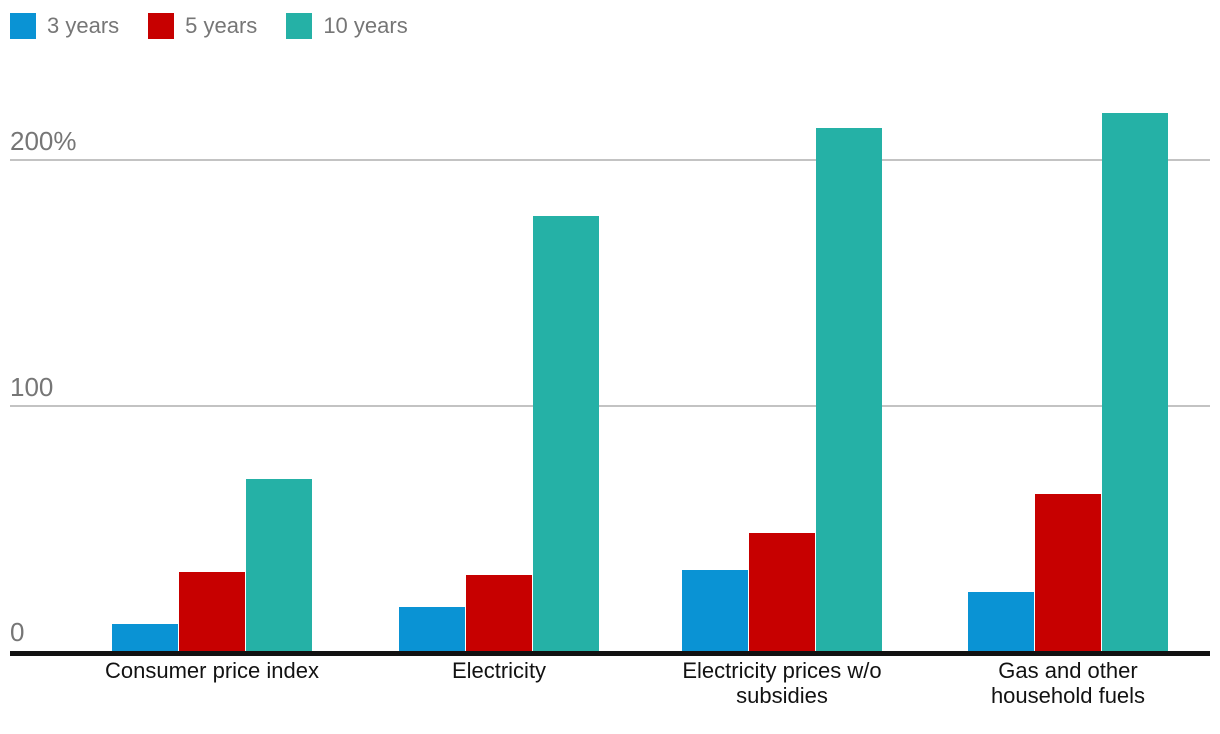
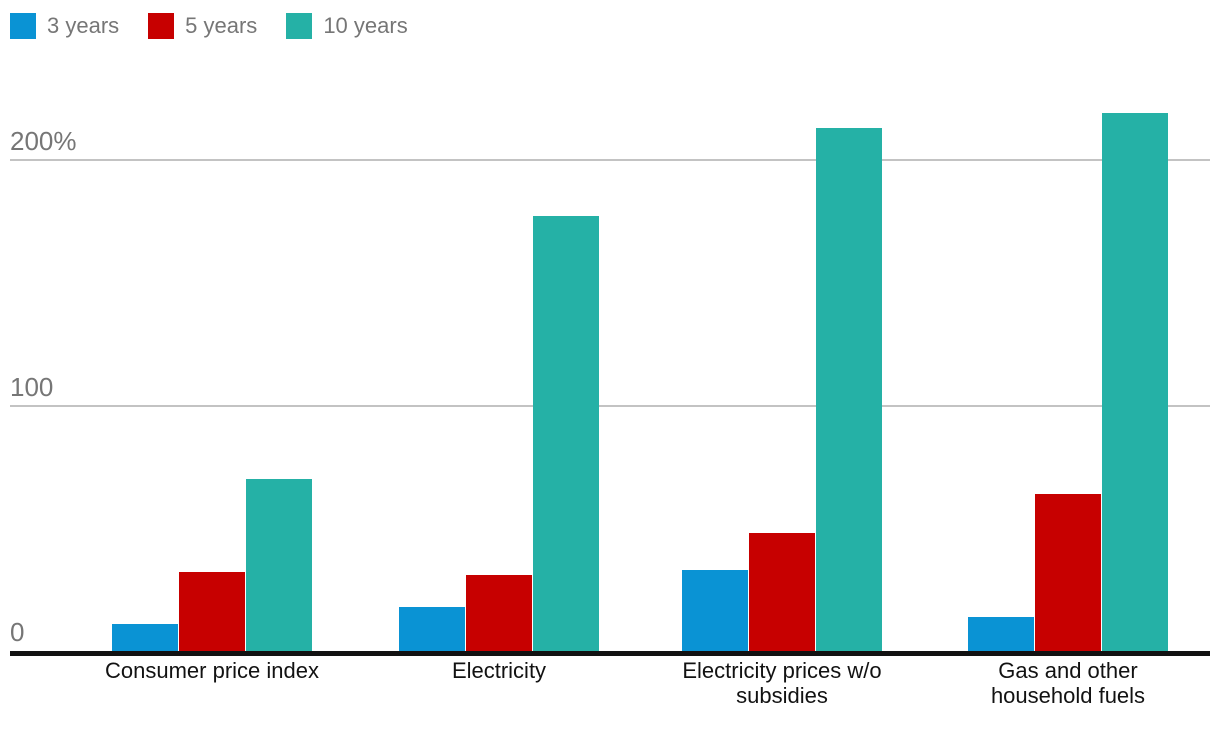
3 years/Gas and other household fuels: 24% -> 14%
